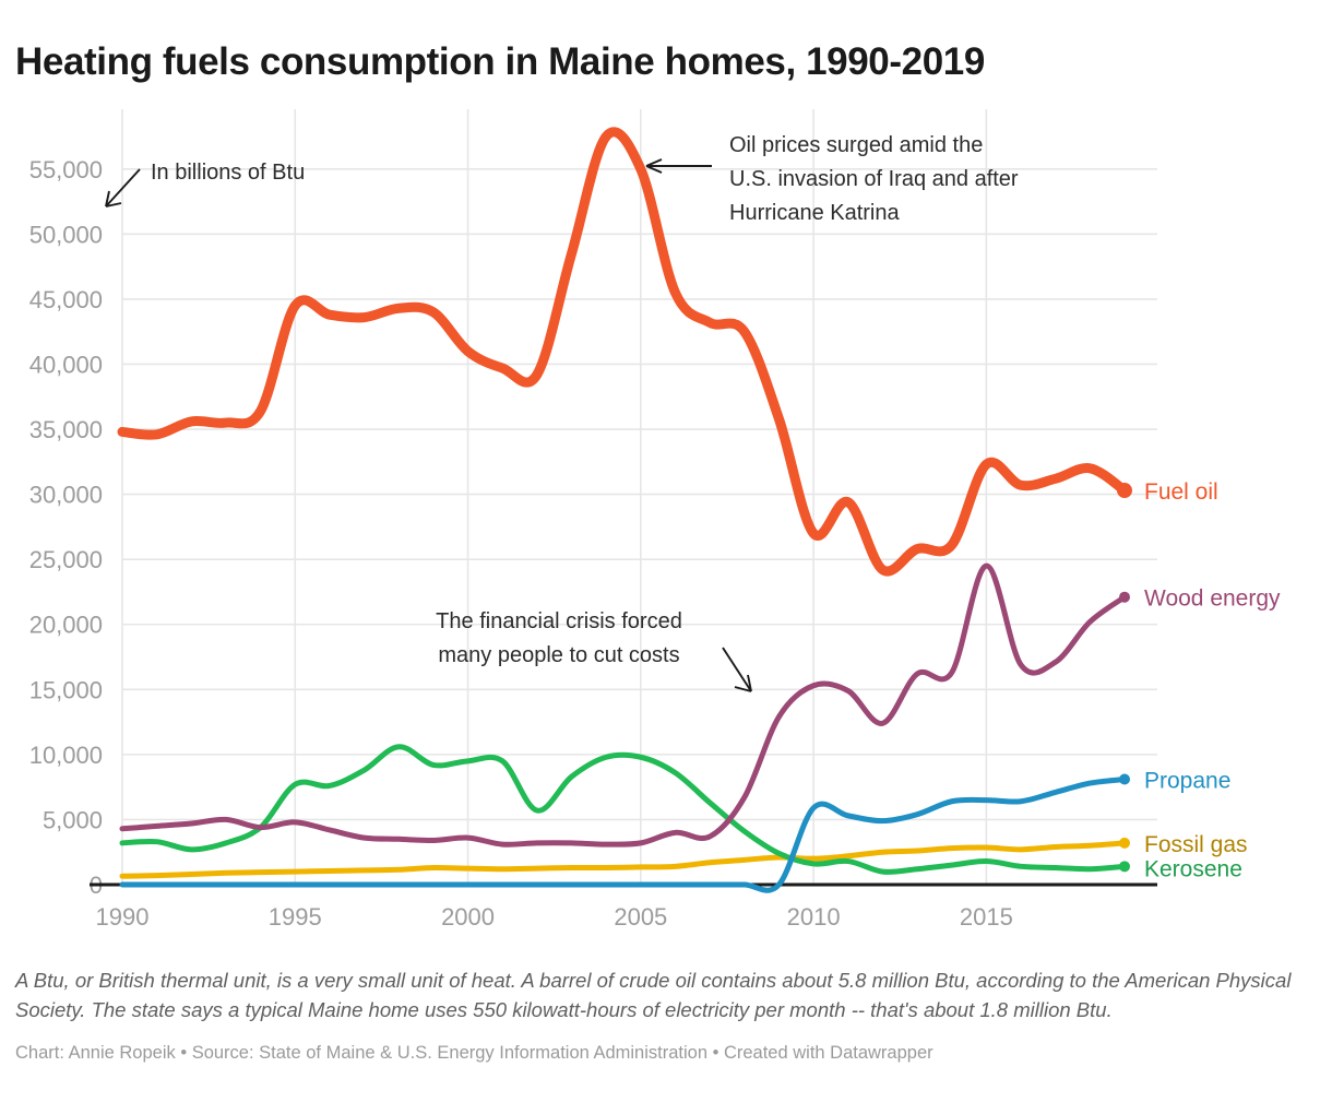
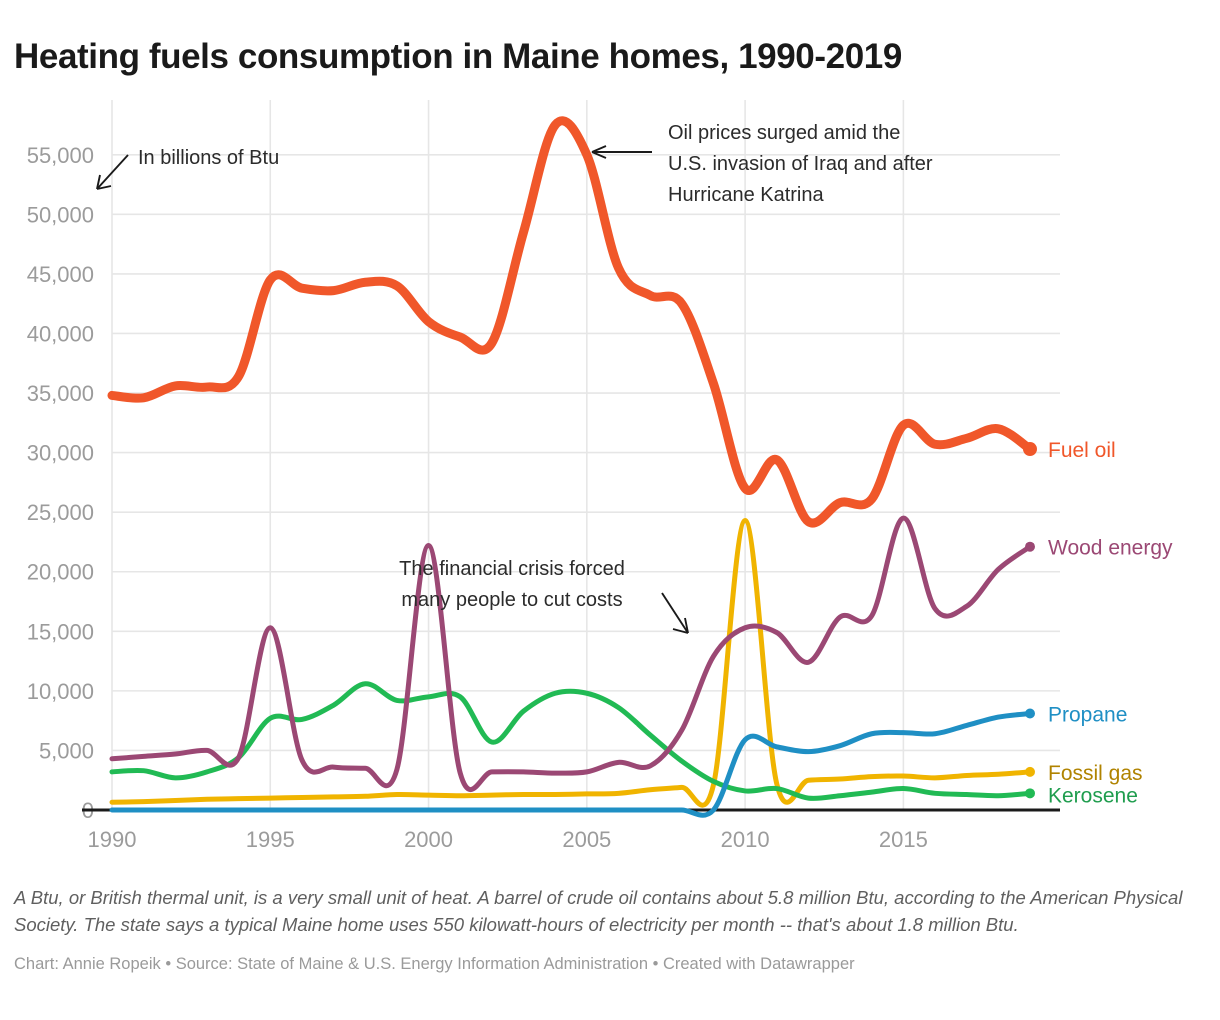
Wood energy/1995: 4800 -> 15300
Wood energy/2000: 3600 -> 22200
Fossil gas/2010: 2000 -> 24300
